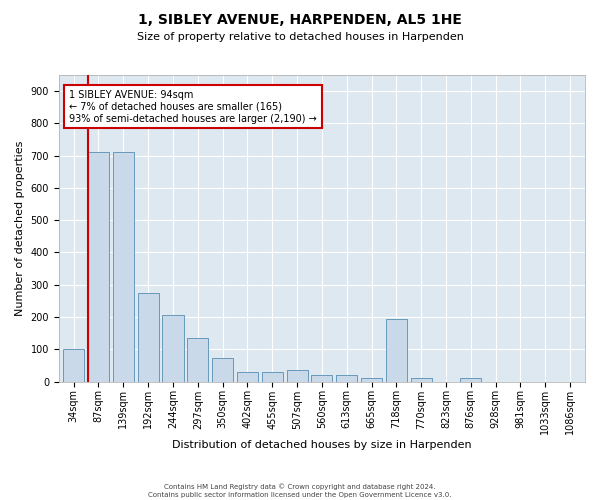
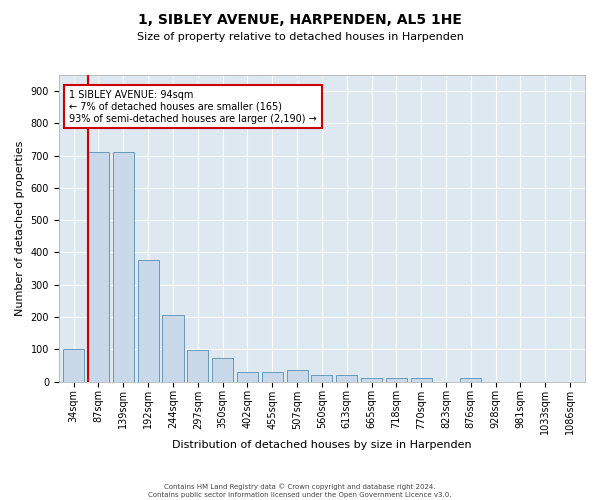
192sqm: 275 -> 376
297sqm: 135 -> 97
718sqm: 195 -> 10
